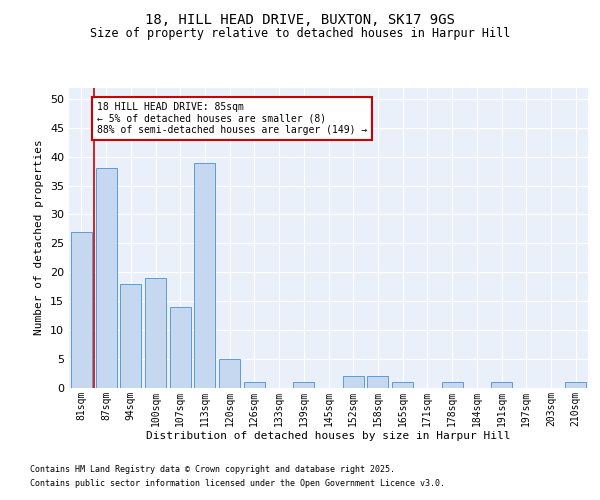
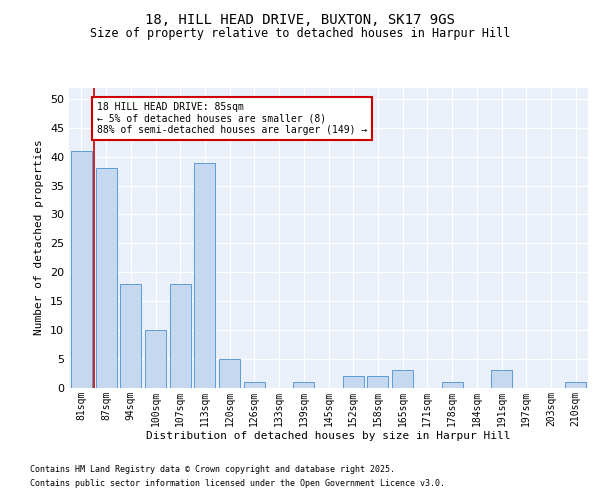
81sqm: 27 -> 41
100sqm: 19 -> 10
107sqm: 14 -> 18
165sqm: 1 -> 3
191sqm: 1 -> 3
